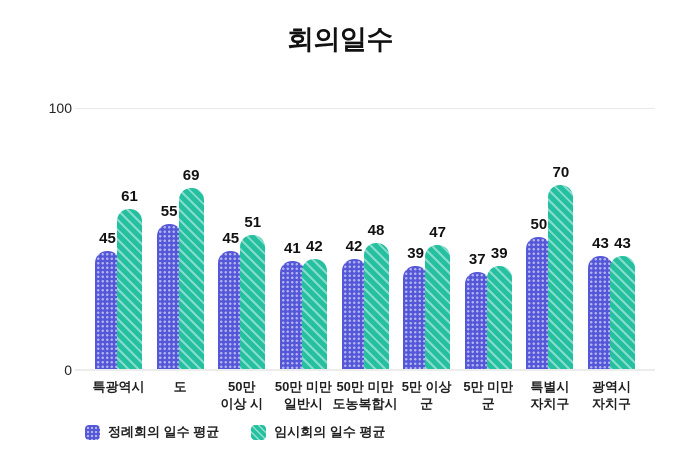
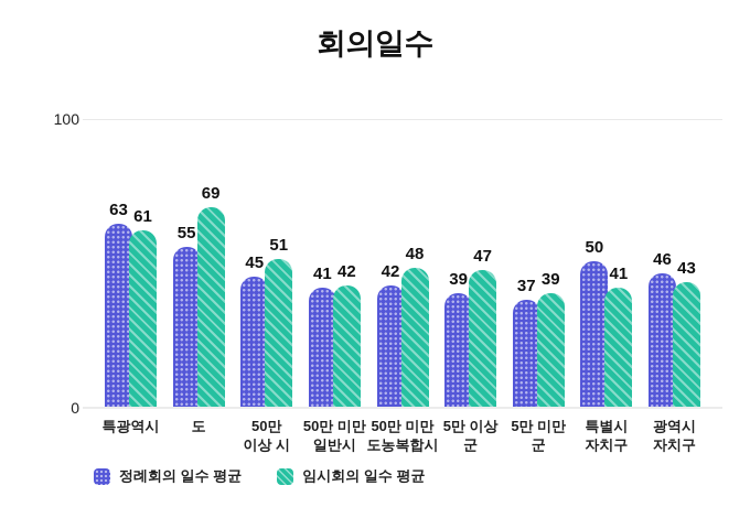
정례회의 일수 평균/특광역시: 45 -> 63
임시회의 일수 평균/특별시 자치구: 70 -> 41
정례회의 일수 평균/광역시 자치구: 43 -> 46
